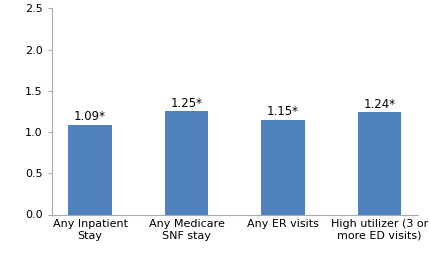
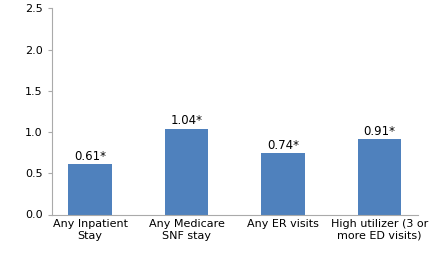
Any Inpatient Stay: 1.09* -> 0.61*
Any Medicare SNF stay: 1.25* -> 1.04*
Any ER visits: 1.15* -> 0.74*
High utilizer (3 or more ED visits): 1.24* -> 0.91*
